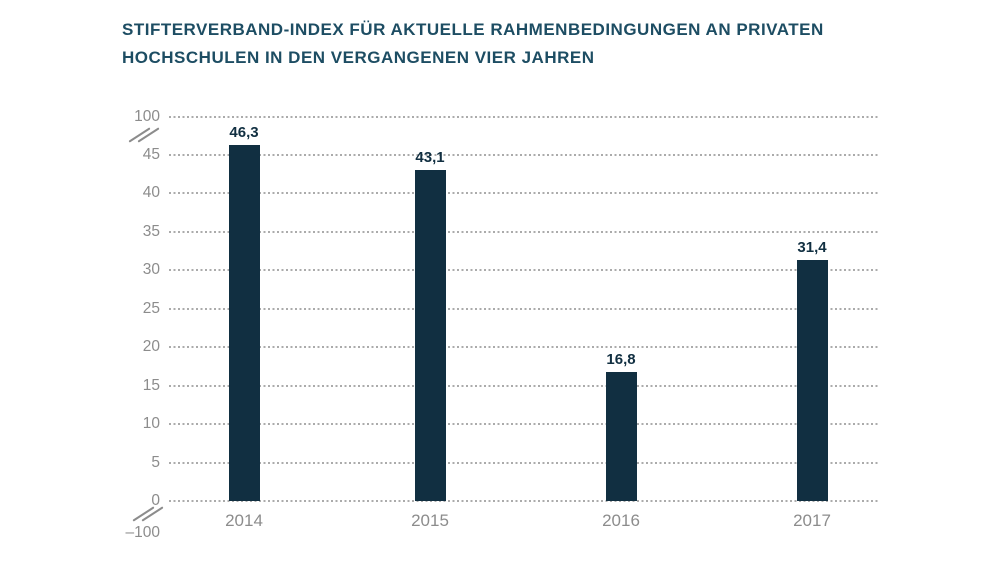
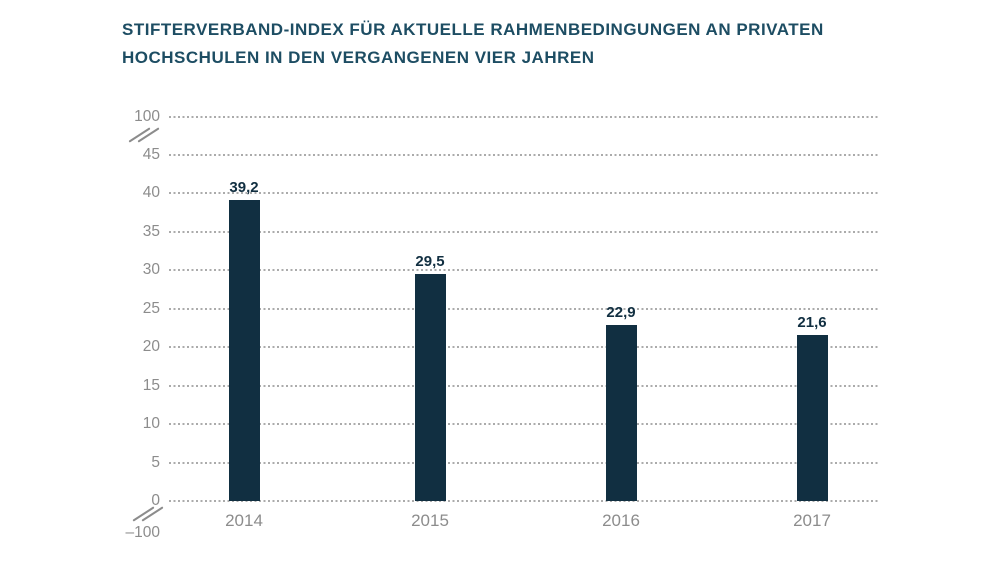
2014: 46,3 -> 39,2
2015: 43,1 -> 29,5
2016: 16,8 -> 22,9
2017: 31,4 -> 21,6
